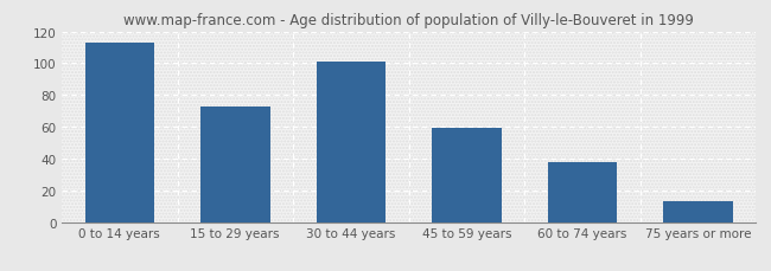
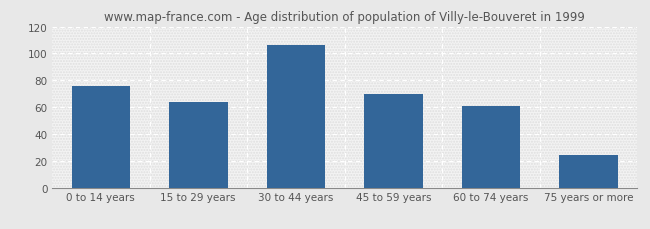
0 to 14 years: 113 -> 76
15 to 29 years: 73 -> 64
30 to 44 years: 101 -> 106
45 to 59 years: 59 -> 70
60 to 74 years: 38 -> 61
75 years or more: 13 -> 24
